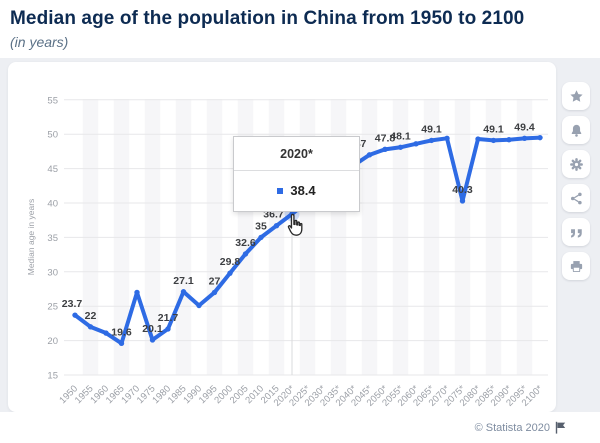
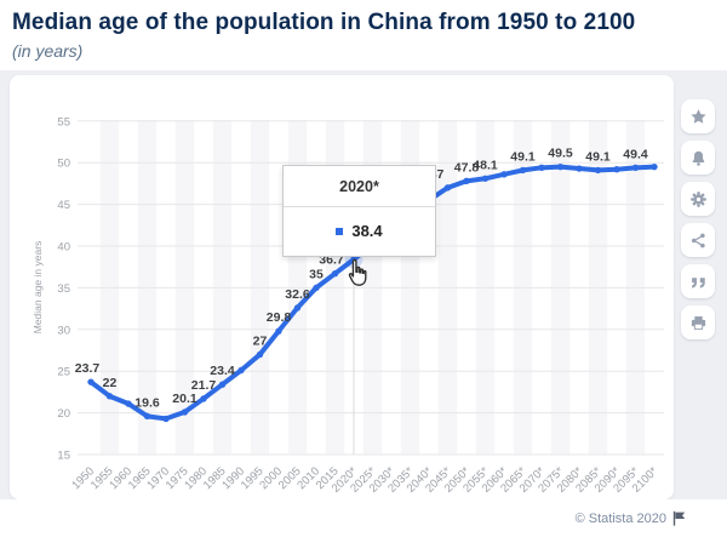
1970: 27 -> 19
1985: 27.1 -> 23.4
2075*: 40.3 -> 49.5
